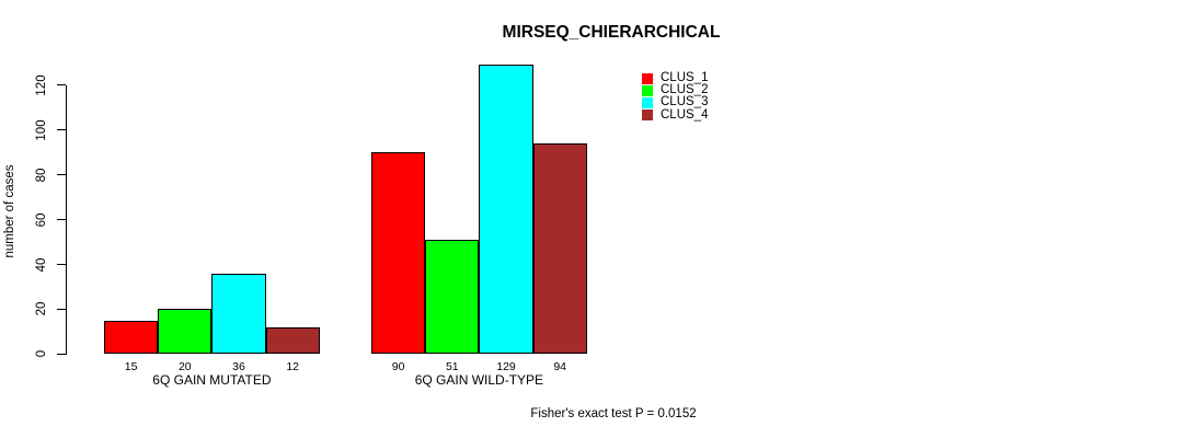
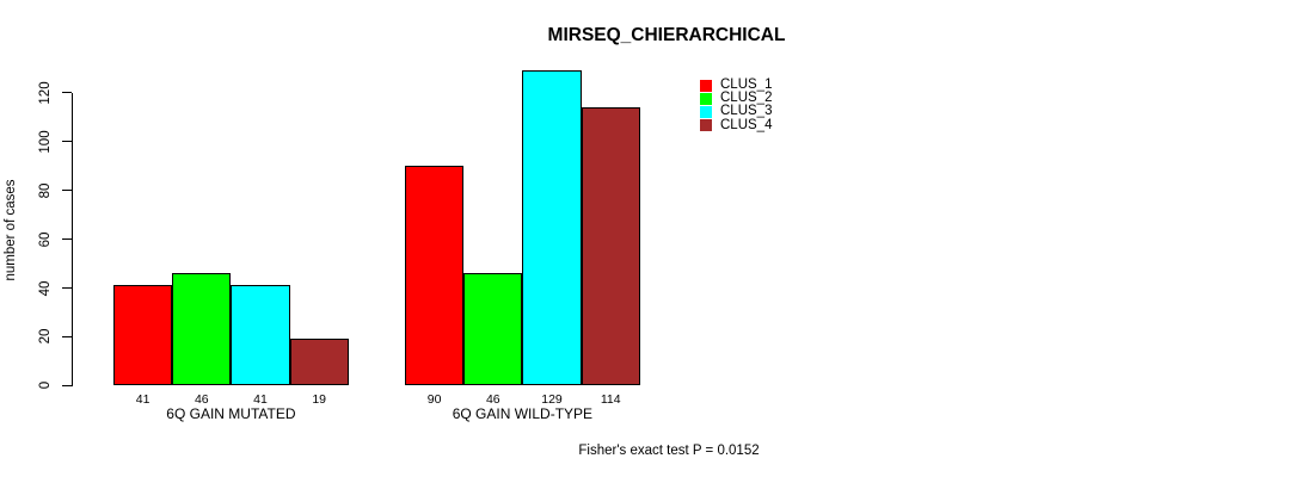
CLUS_1/6Q GAIN MUTATED: 15 -> 41
CLUS_2/6Q GAIN MUTATED: 20 -> 46
CLUS_3/6Q GAIN MUTATED: 36 -> 41
CLUS_4/6Q GAIN MUTATED: 12 -> 19
CLUS_2/6Q GAIN WILD-TYPE: 51 -> 46
CLUS_4/6Q GAIN WILD-TYPE: 94 -> 114
